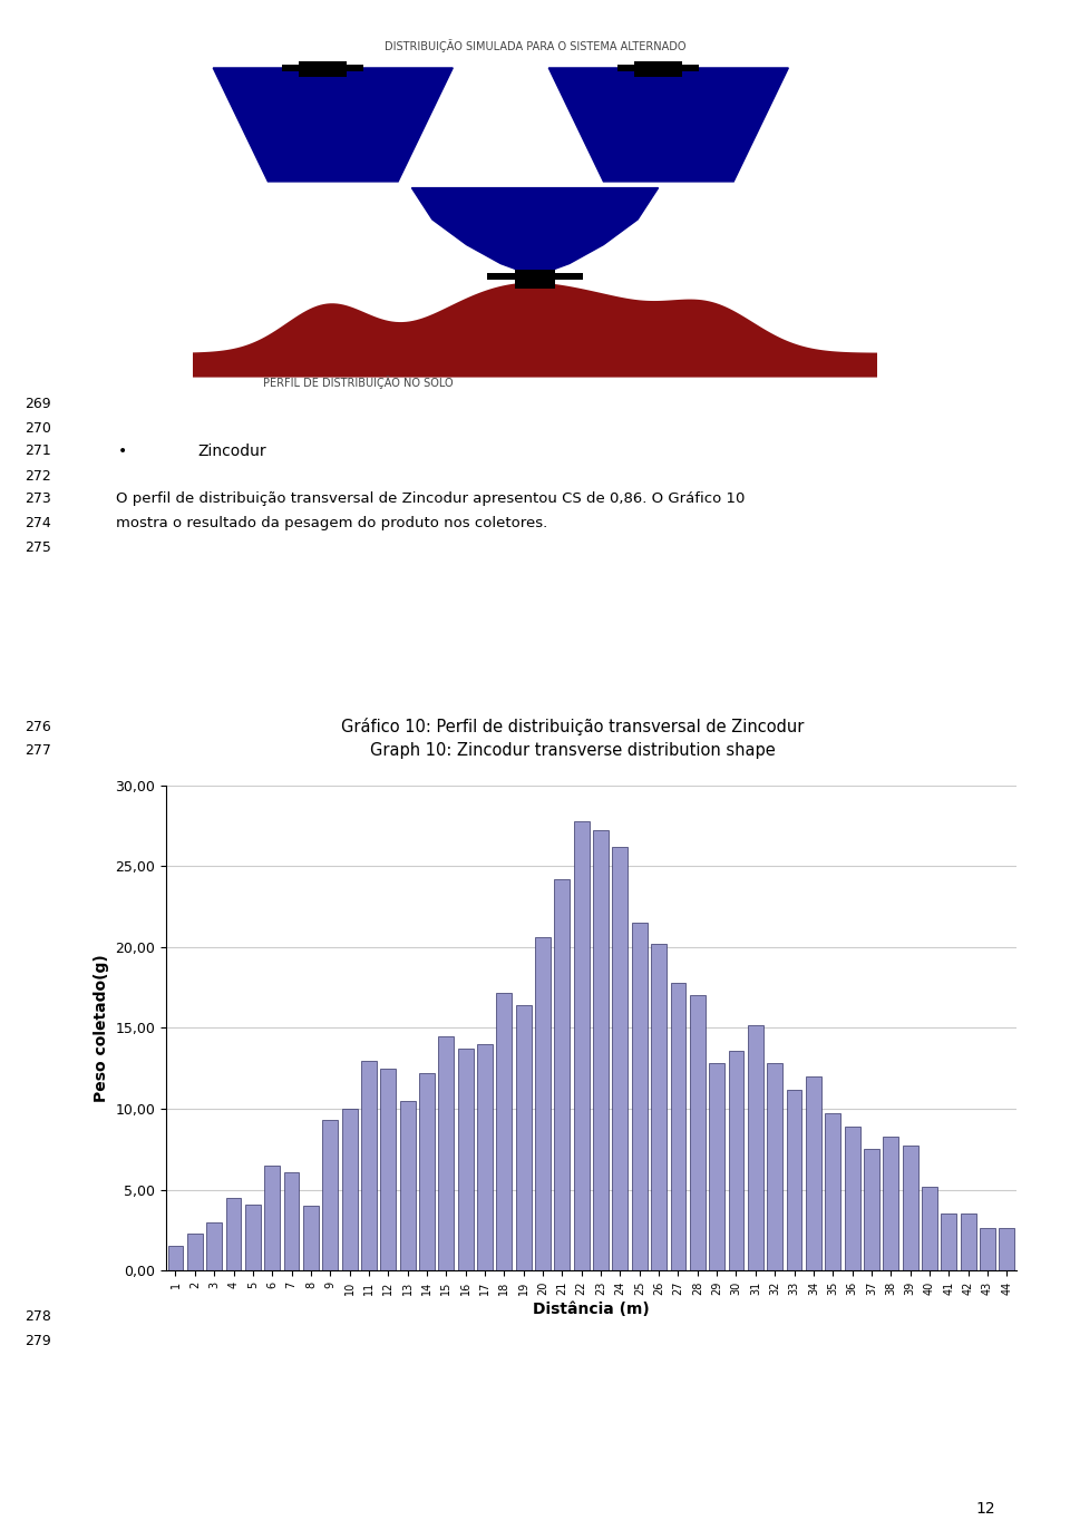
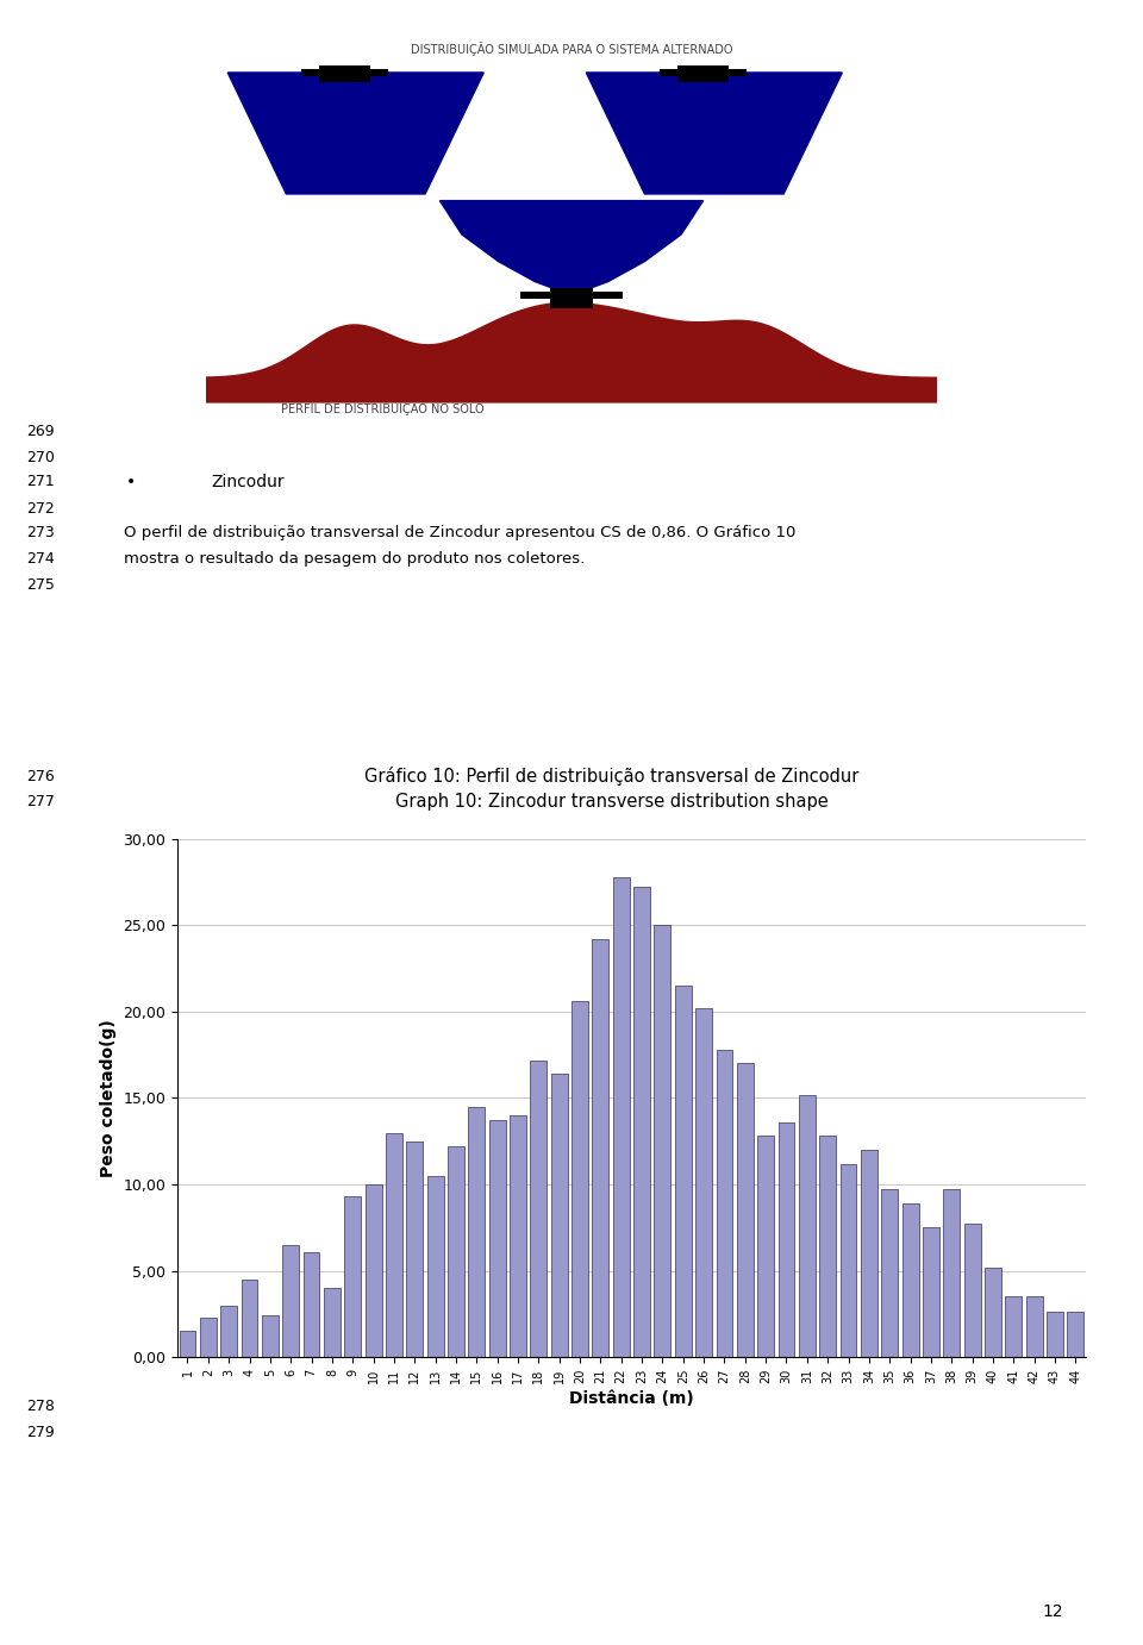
5: 4,1 -> 2,4
24: 26,2 -> 25,0
38: 8,3 -> 9,7
